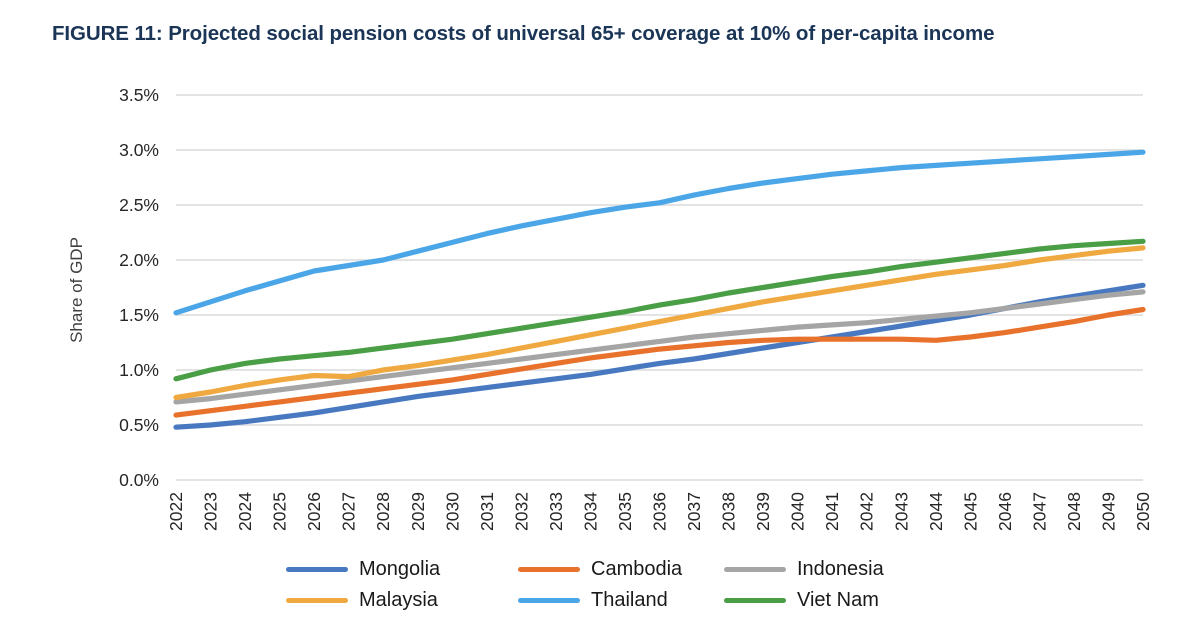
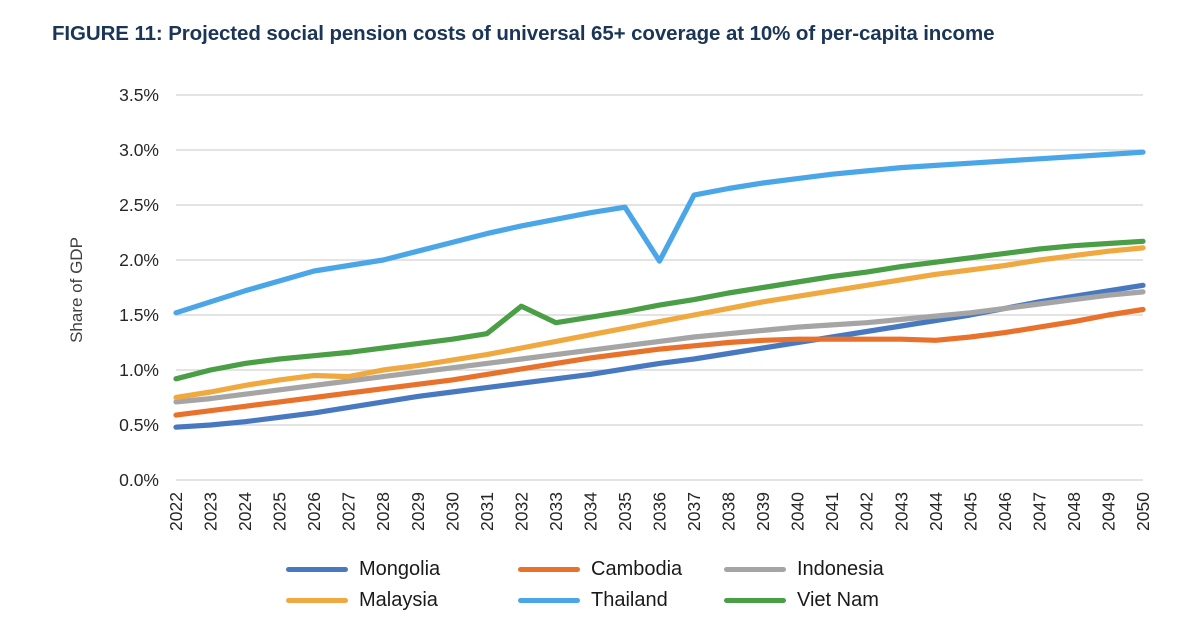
Viet Nam/2032: 1.38% -> 1.58%
Thailand/2036: 2.52% -> 1.99%
